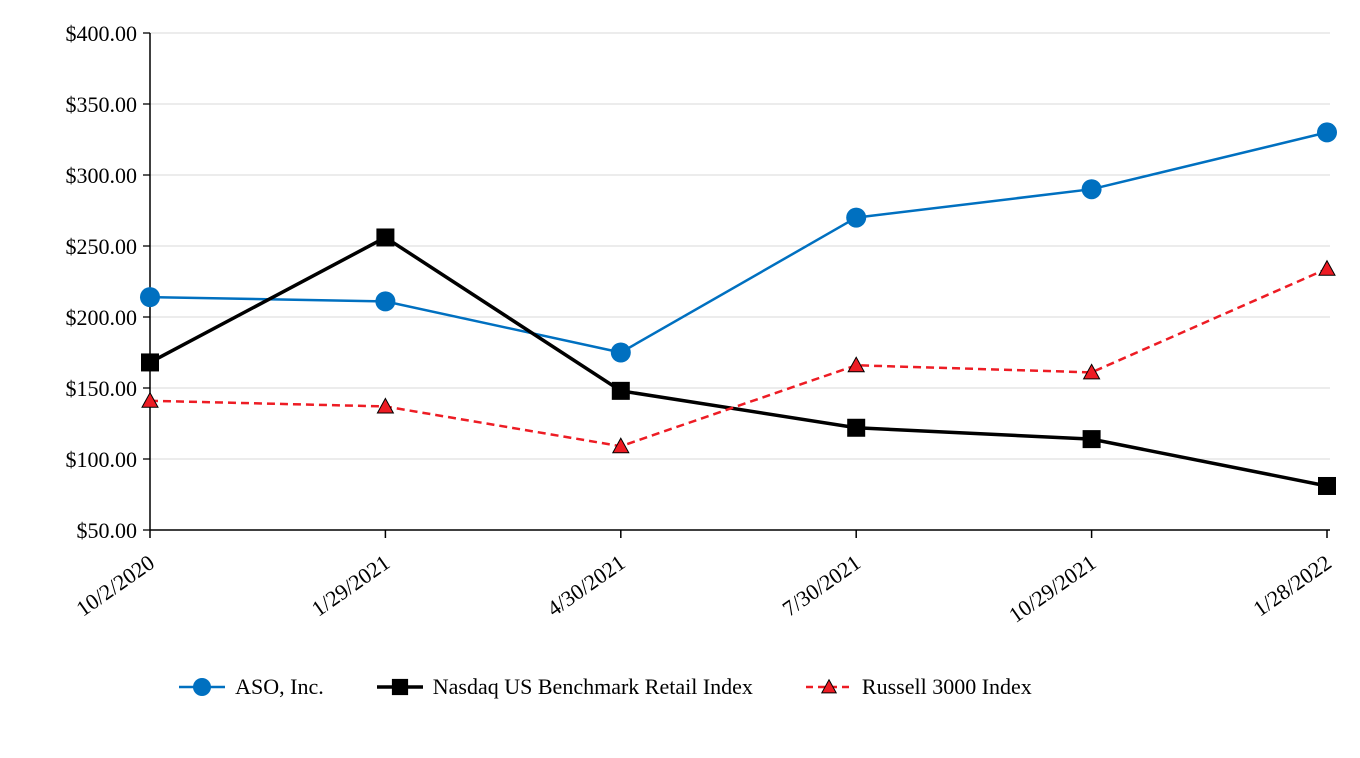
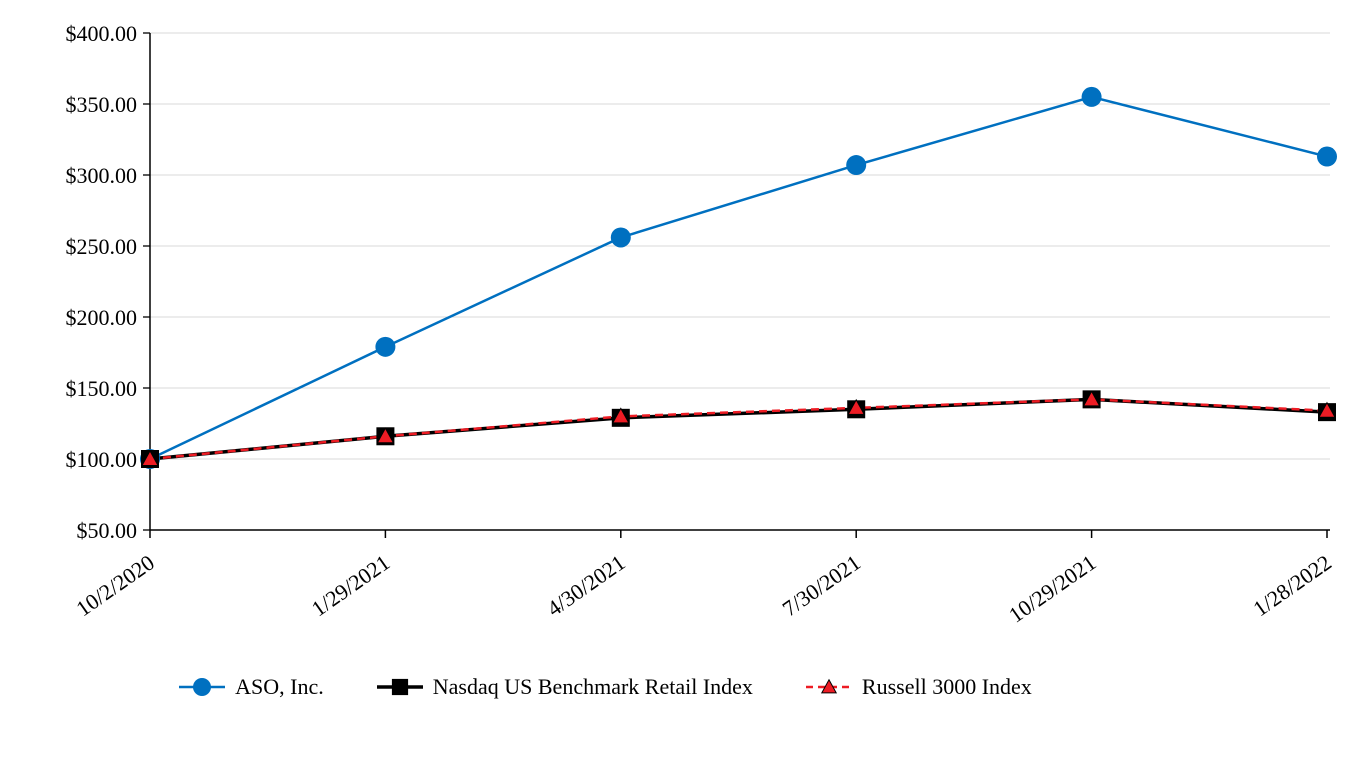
ASO, Inc./10/2/2020: $214 -> $100
Nasdaq US Benchmark Retail Index/10/2/2020: $168 -> $100
Russell 3000 Index/10/2/2020: $141 -> $100
ASO, Inc./1/29/2021: $211 -> $179
Nasdaq US Benchmark Retail Index/1/29/2021: $256 -> $116
Russell 3000 Index/1/29/2021: $137 -> $116
ASO, Inc./4/30/2021: $175 -> $256
Nasdaq US Benchmark Retail Index/4/30/2021: $148 -> $129
Russell 3000 Index/4/30/2021: $109 -> $130
ASO, Inc./7/30/2021: $270 -> $307
Nasdaq US Benchmark Retail Index/7/30/2021: $122 -> $135
Russell 3000 Index/7/30/2021: $166 -> $136
ASO, Inc./10/29/2021: $290 -> $355
Nasdaq US Benchmark Retail Index/10/29/2021: $114 -> $142
Russell 3000 Index/10/29/2021: $161 -> $142
ASO, Inc./1/28/2022: $330 -> $313
Nasdaq US Benchmark Retail Index/1/28/2022: $81 -> $133
Russell 3000 Index/1/28/2022: $234 -> $134
